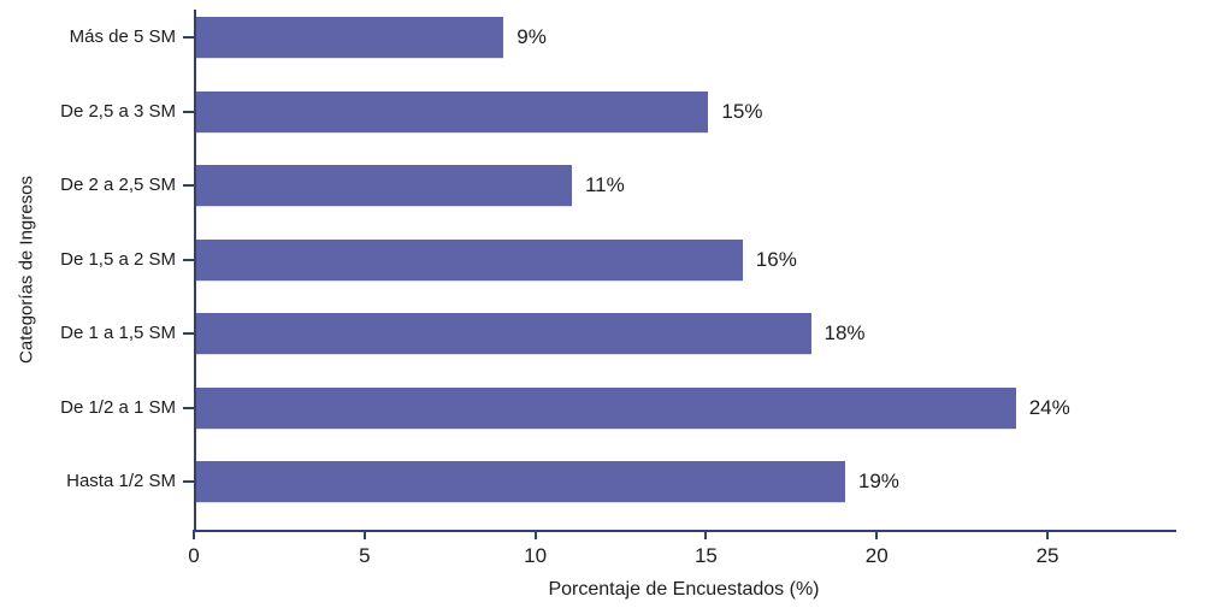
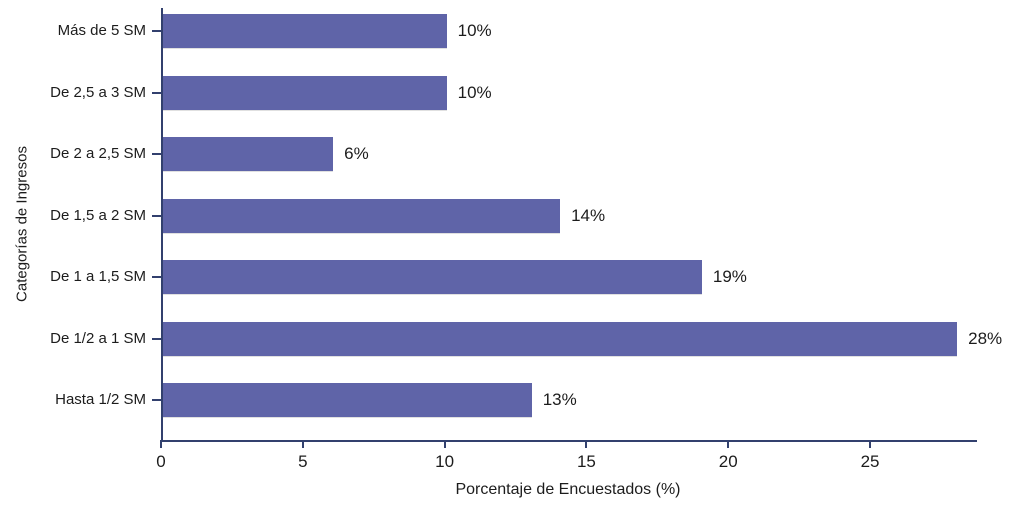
Más de 5 SM: 9% -> 10%
De 2,5 a 3 SM: 15% -> 10%
De 2 a 2,5 SM: 11% -> 6%
De 1,5 a 2 SM: 16% -> 14%
De 1 a 1,5 SM: 18% -> 19%
De 1/2 a 1 SM: 24% -> 28%
Hasta 1/2 SM: 19% -> 13%
